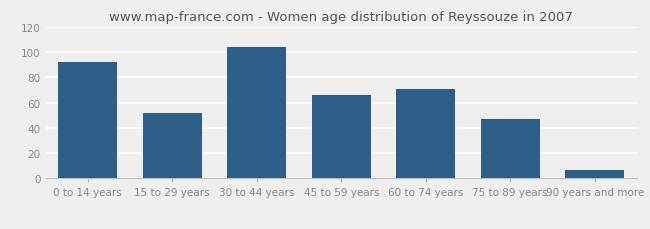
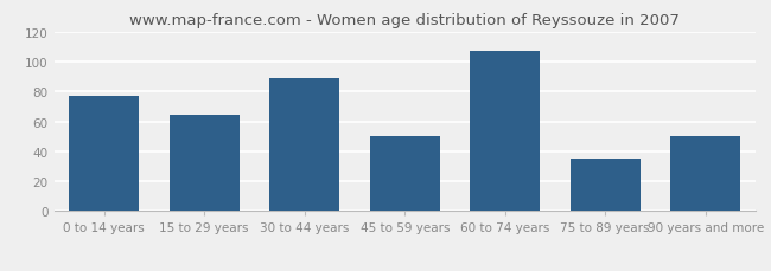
0 to 14 years: 92 -> 77
15 to 29 years: 52 -> 64
30 to 44 years: 104 -> 89
45 to 59 years: 66 -> 50
60 to 74 years: 71 -> 107
75 to 89 years: 47 -> 35
90 years and more: 7 -> 50
